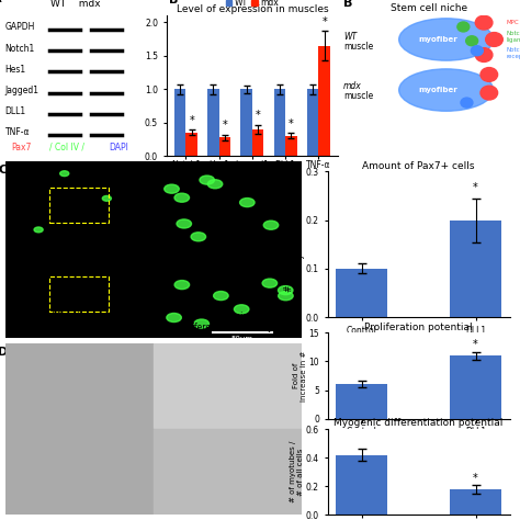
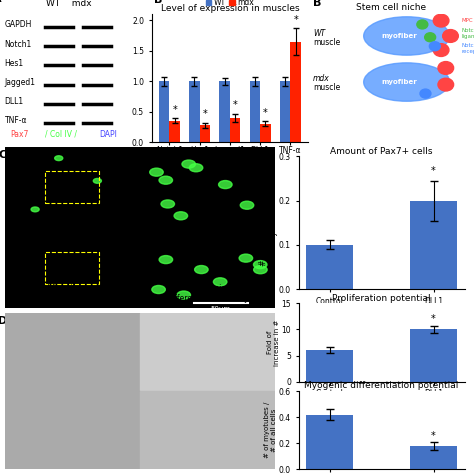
Proliferation potential/DLL1: 11 -> 10
